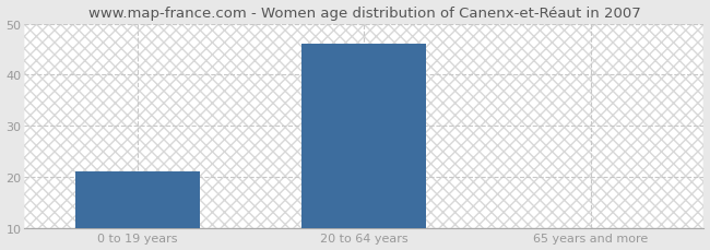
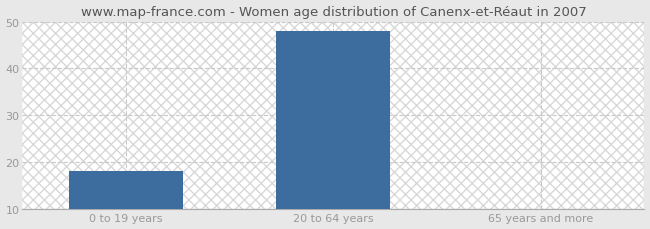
0 to 19 years: 21 -> 18
20 to 64 years: 46 -> 48
